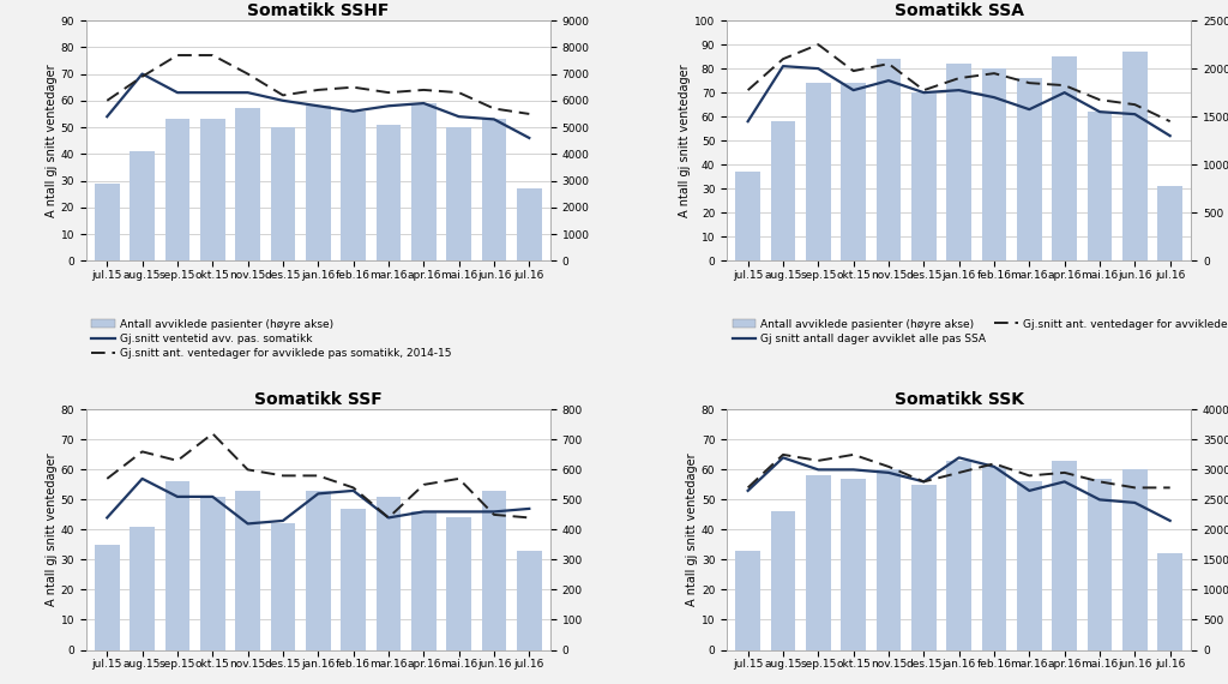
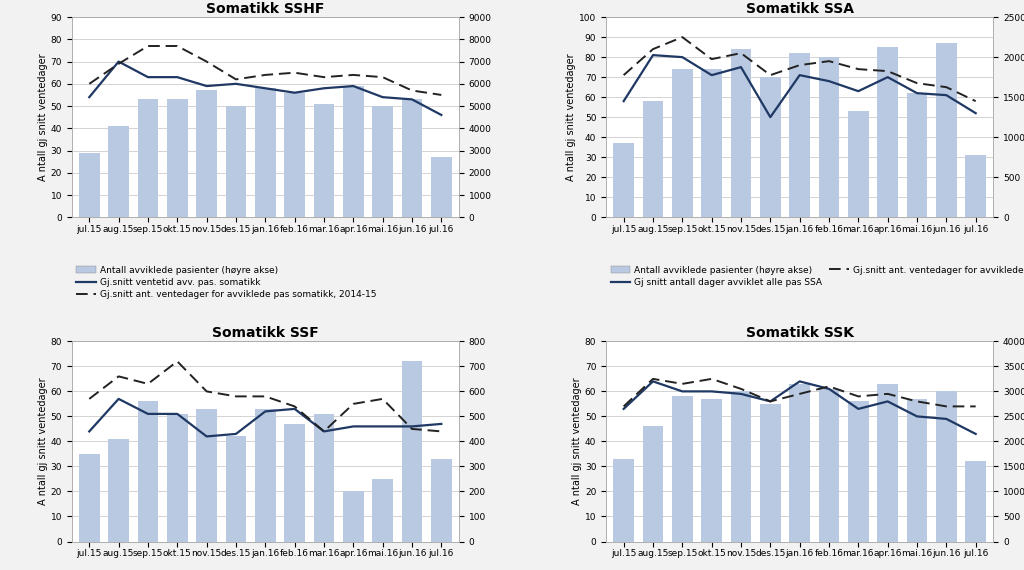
Somatikk SSHF/Gj.snitt ventetid avv. pas. somatikk/nov.15: 63 -> 59
Somatikk SSA/Gj snitt antall dager avviklet alle pas SSA/des.15: 70 -> 50
Somatikk SSA/Antall avviklede pasienter (høyre akse)/mar.16: 76 -> 53
Somatikk SSF/Antall avviklede pasienter (høyre akse)/apr.16: 46 -> 20
Somatikk SSF/Antall avviklede pasienter (høyre akse)/mai.16: 44 -> 25
Somatikk SSF/Antall avviklede pasienter (høyre akse)/jun.16: 53 -> 72
